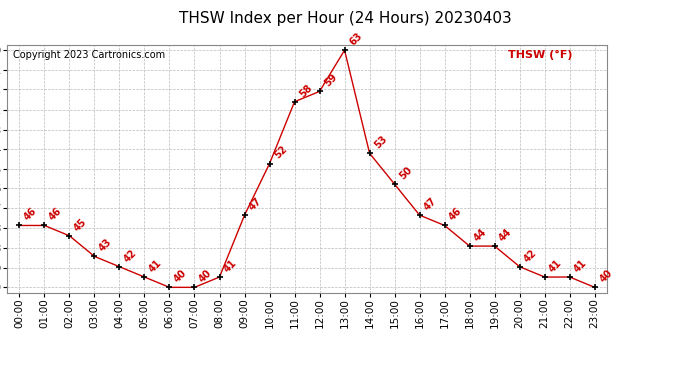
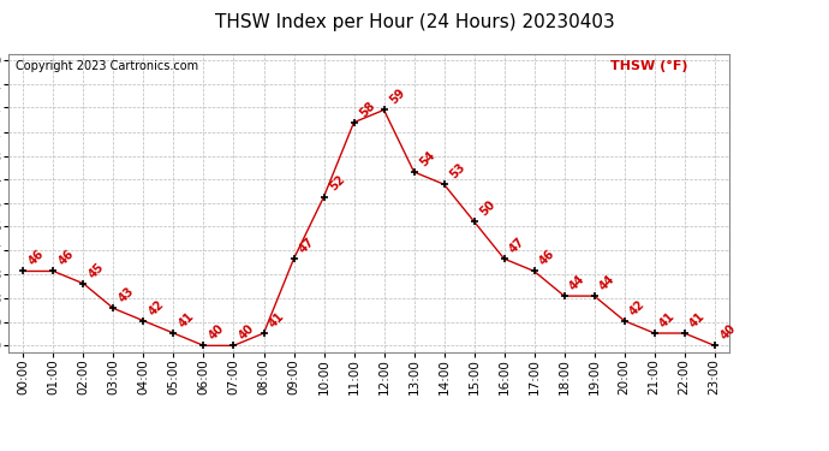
13:00: 63 -> 54
